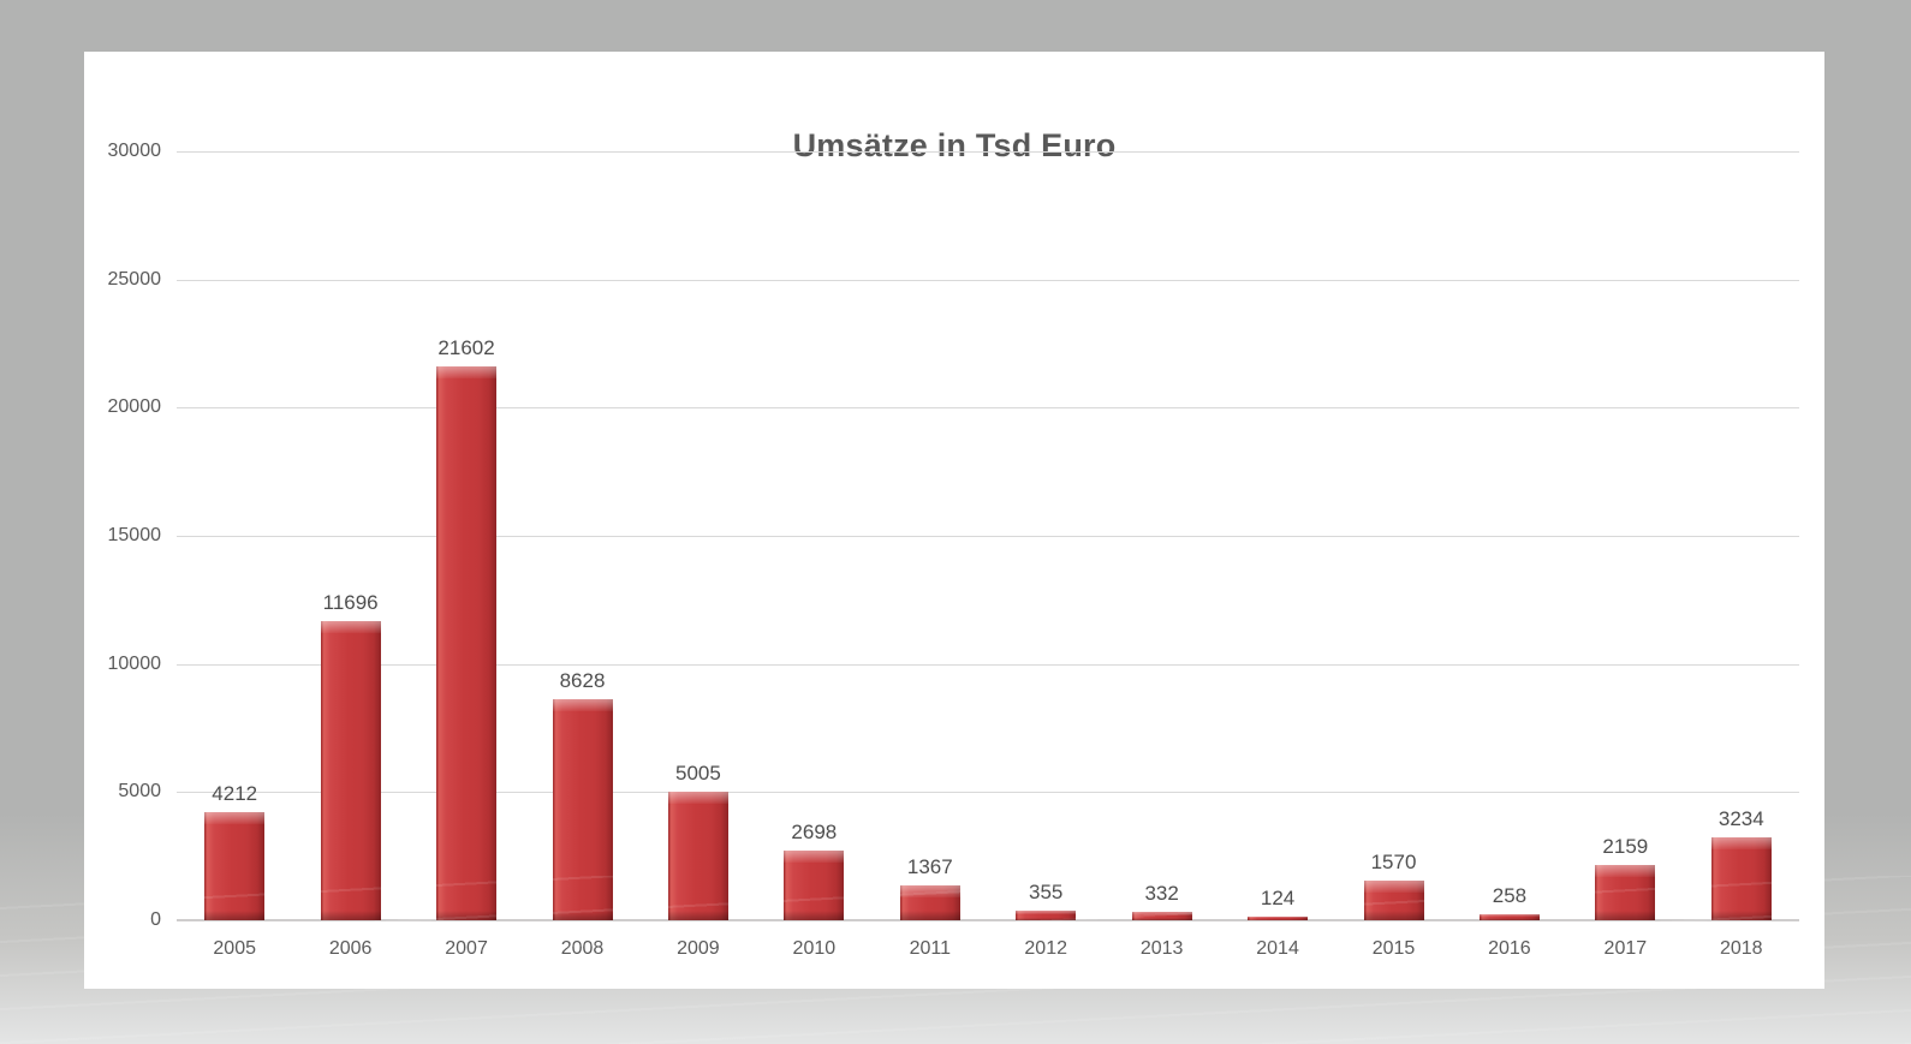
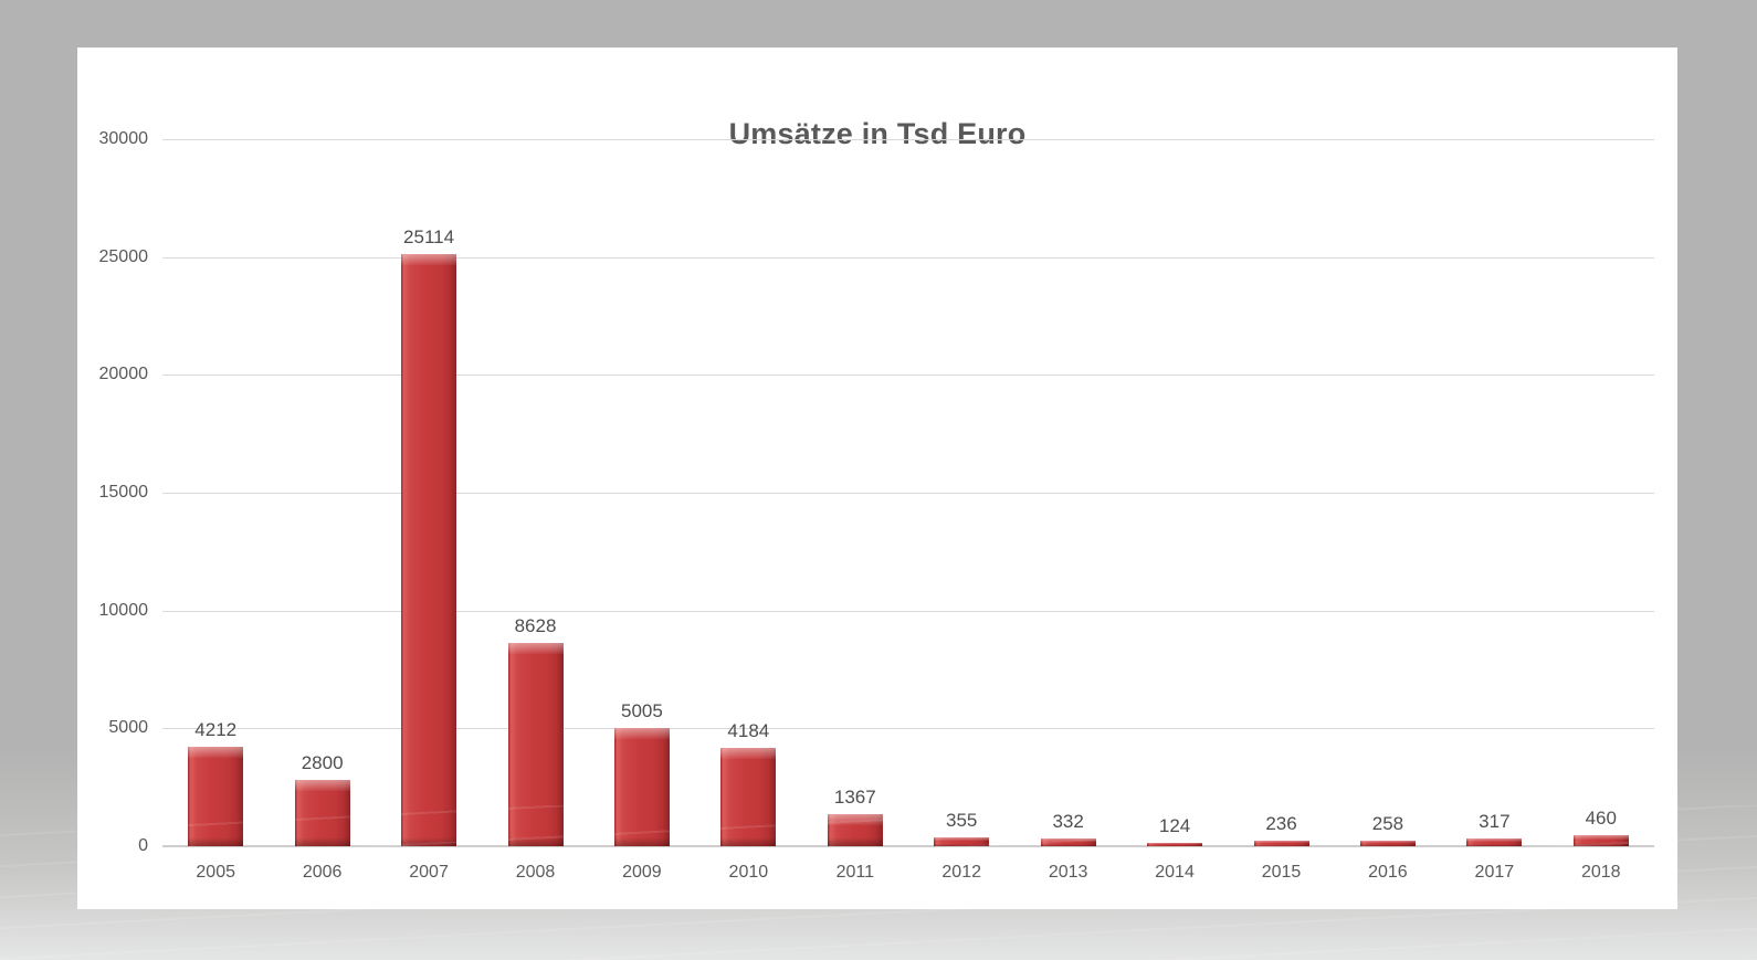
2006: 11696 -> 2800
2007: 21602 -> 25114
2010: 2698 -> 4184
2015: 1570 -> 236
2017: 2159 -> 317
2018: 3234 -> 460
